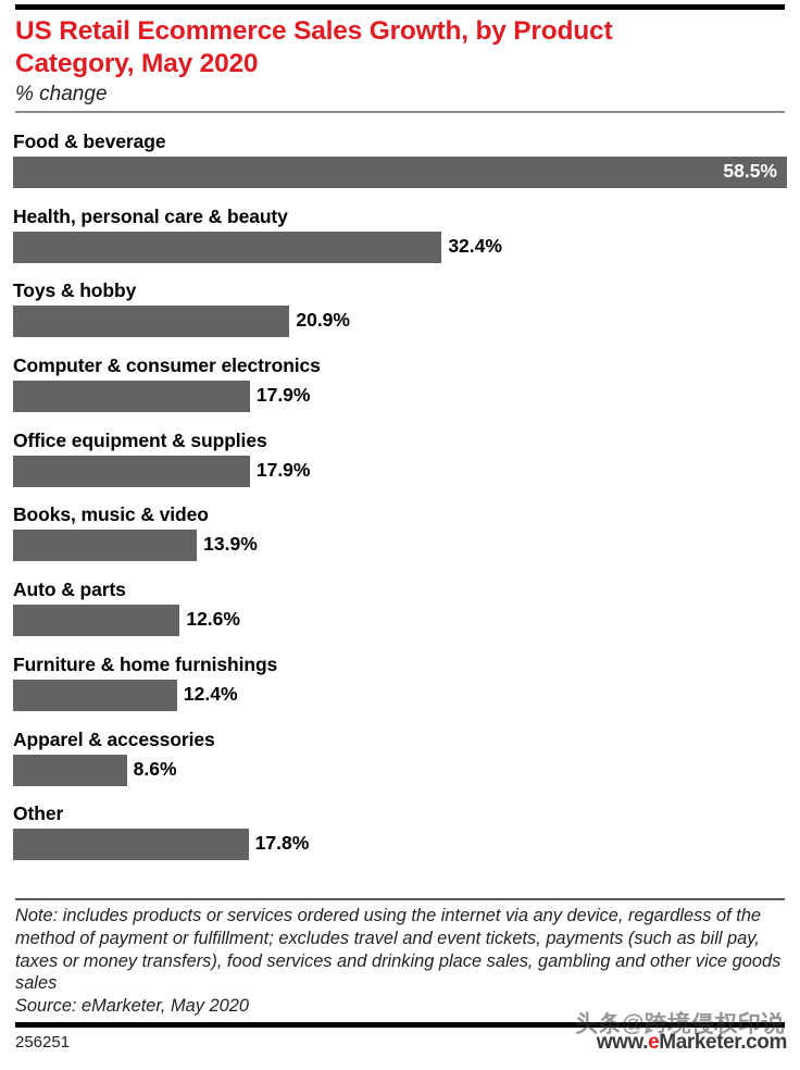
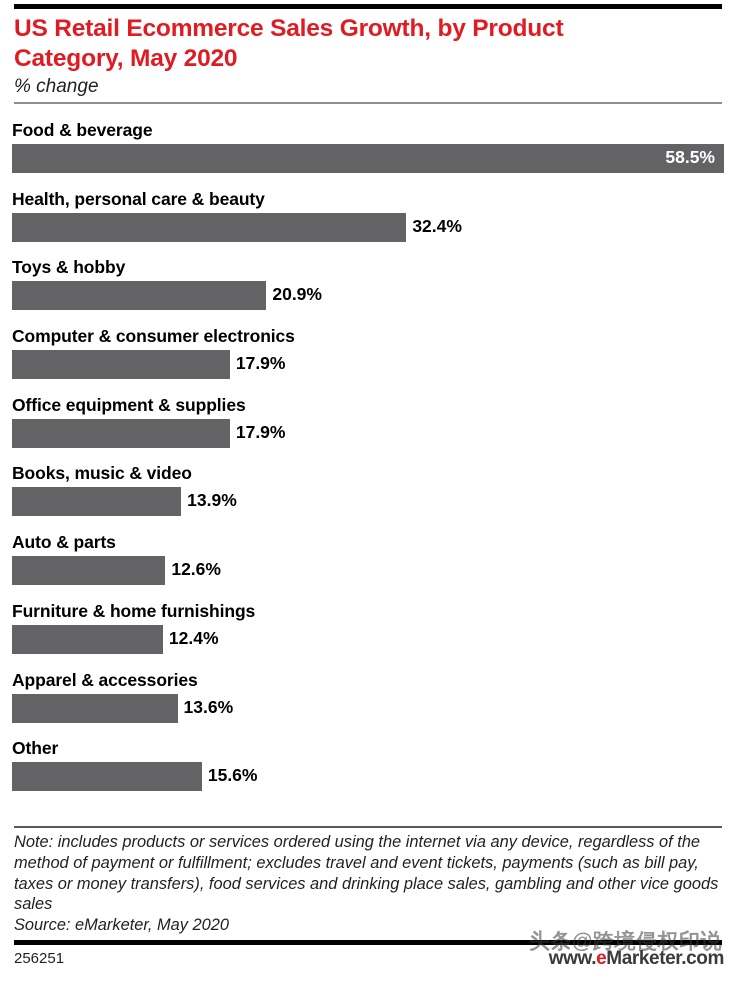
Apparel & accessories: 8.6% -> 13.6%
Other: 17.8% -> 15.6%
